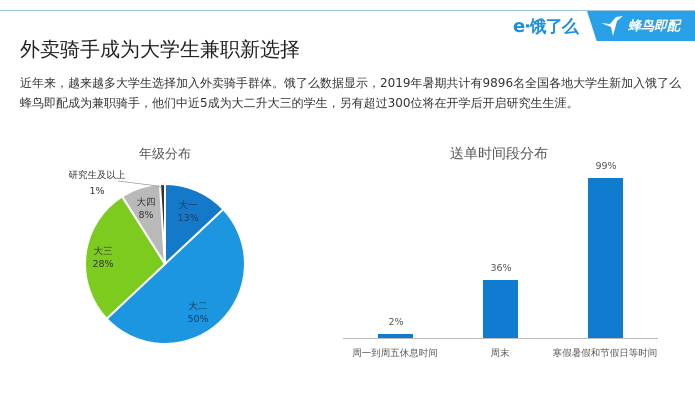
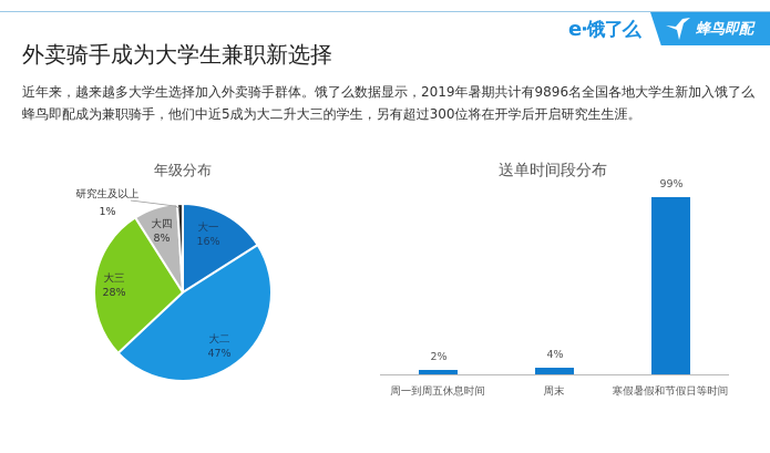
年级分布/大一: 13% -> 16%
年级分布/大二: 50% -> 47%
送单时间段分布/周末: 36% -> 4%
